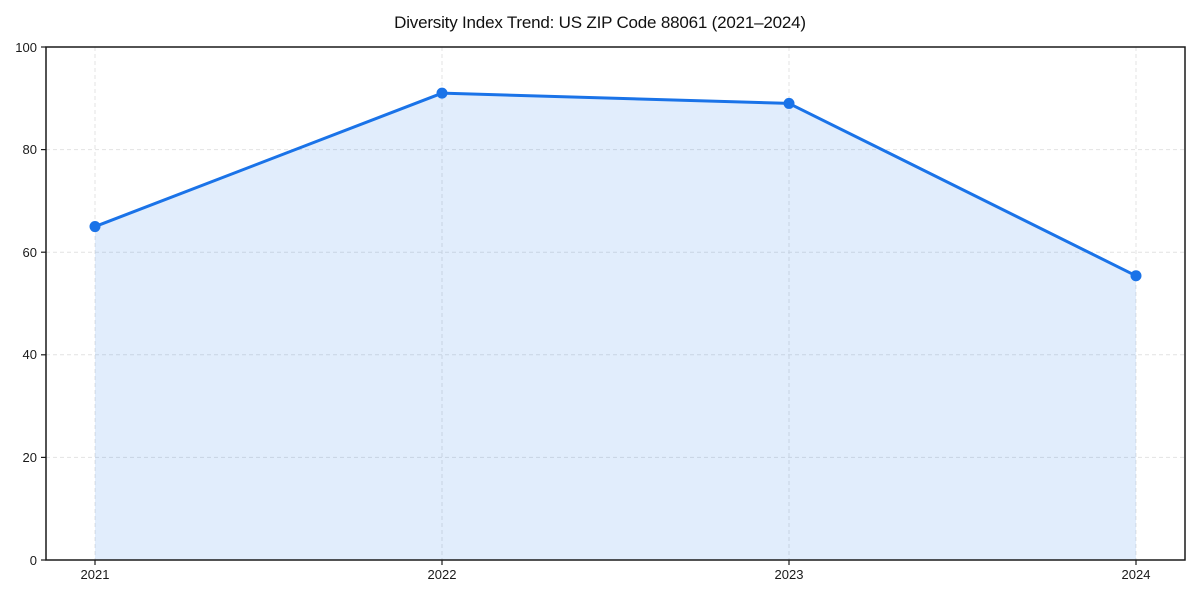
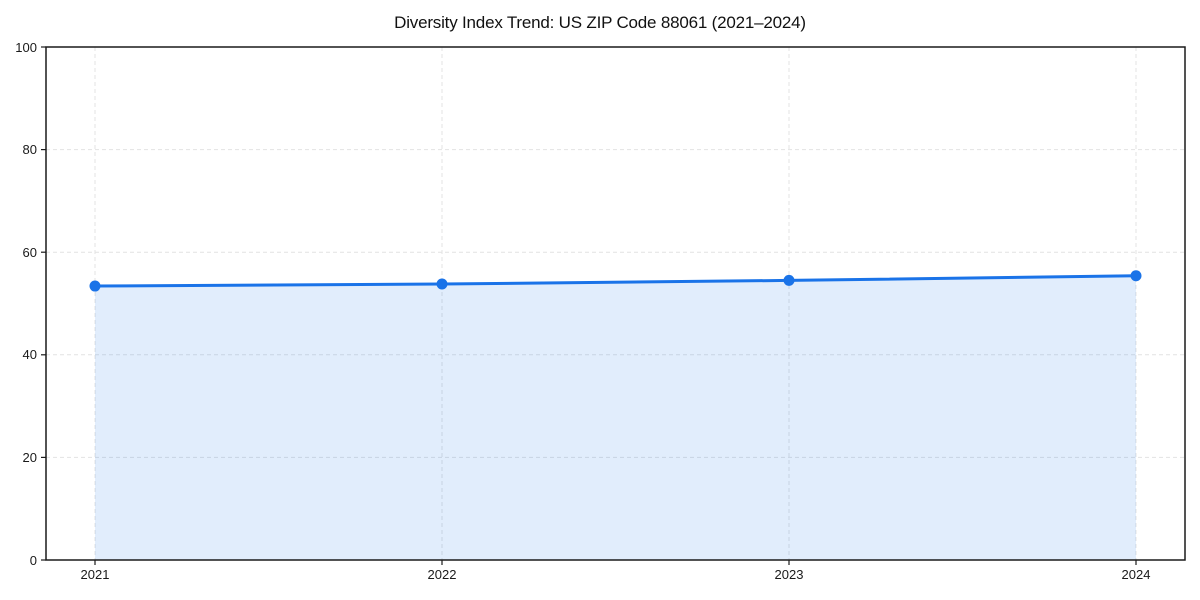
2021: 65 -> 53
2022: 91 -> 54
2023: 89 -> 54
